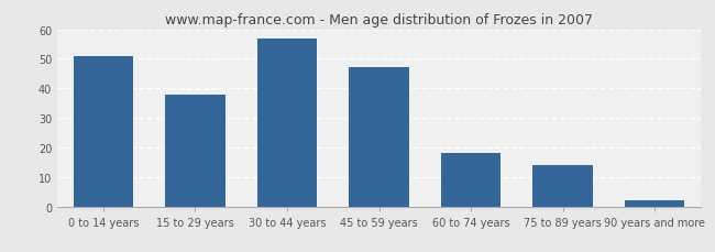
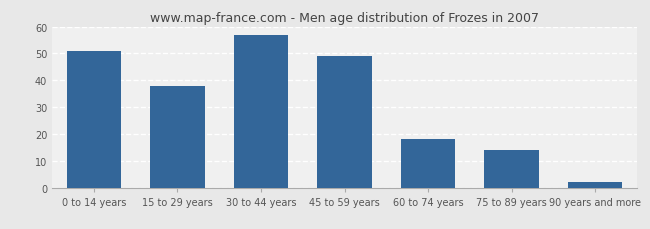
45 to 59 years: 47 -> 49
